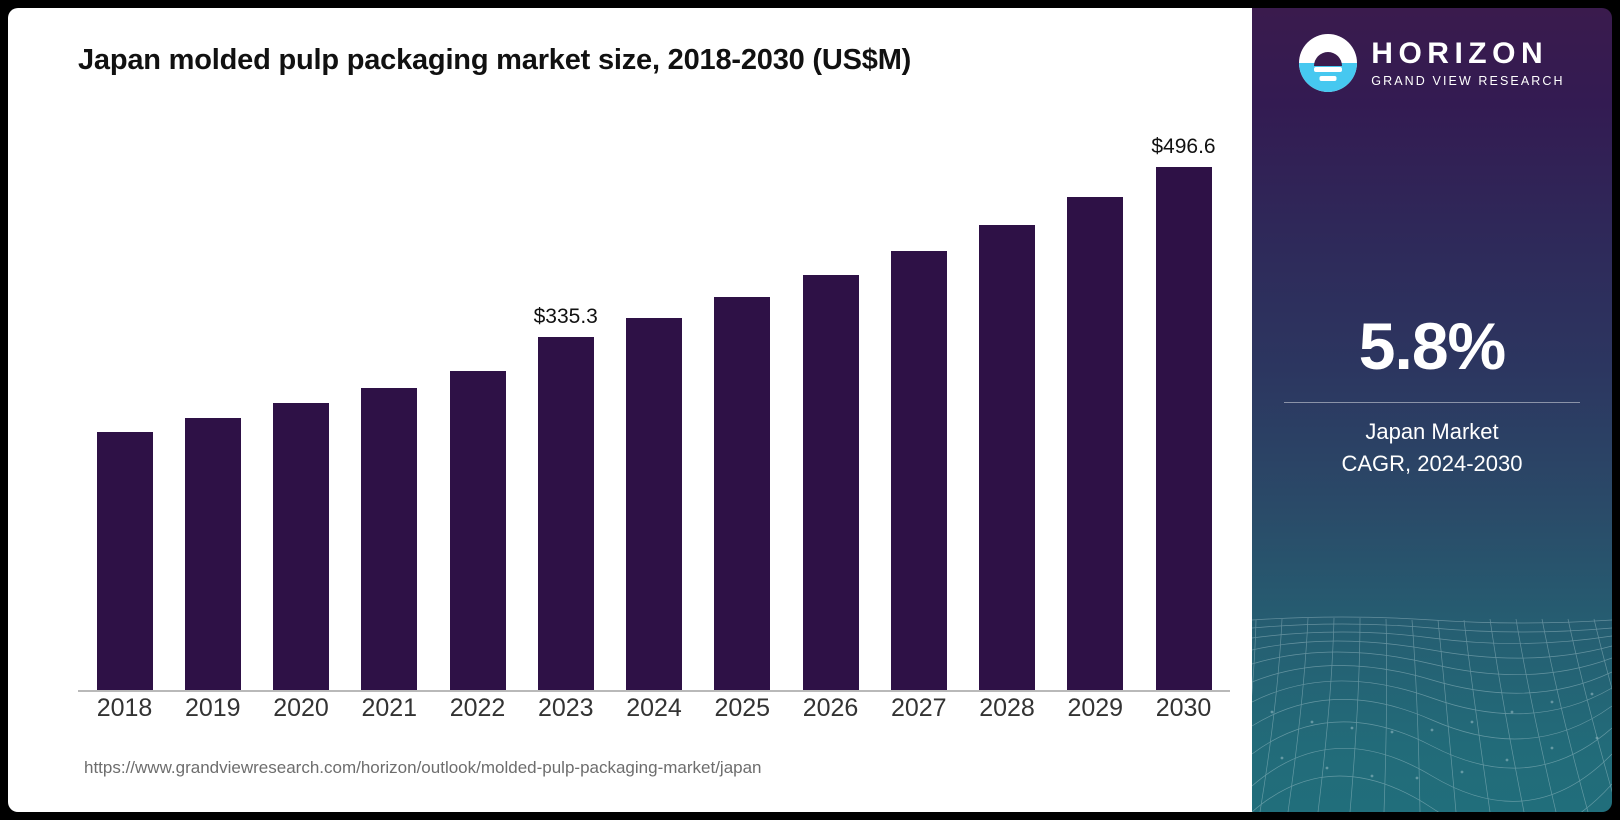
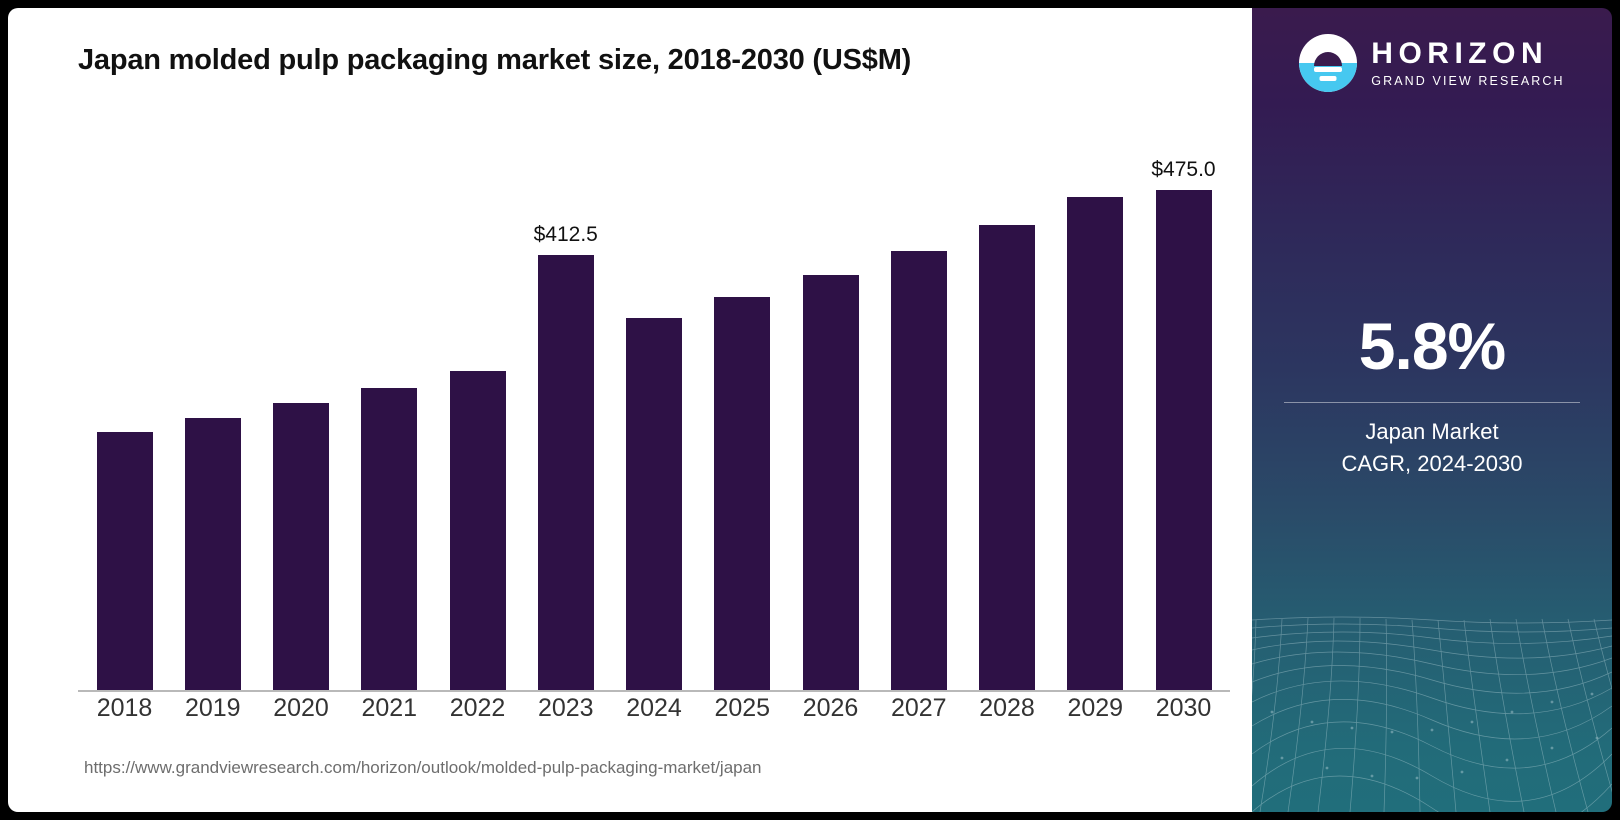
2023: $335.3 -> $412.5
2030: $496.6 -> $475.0
